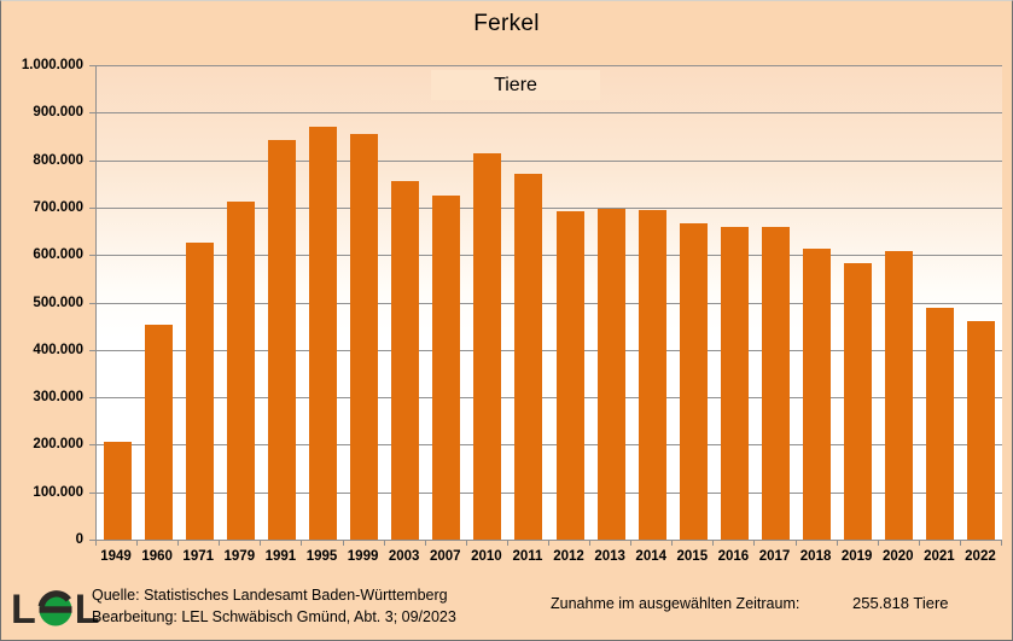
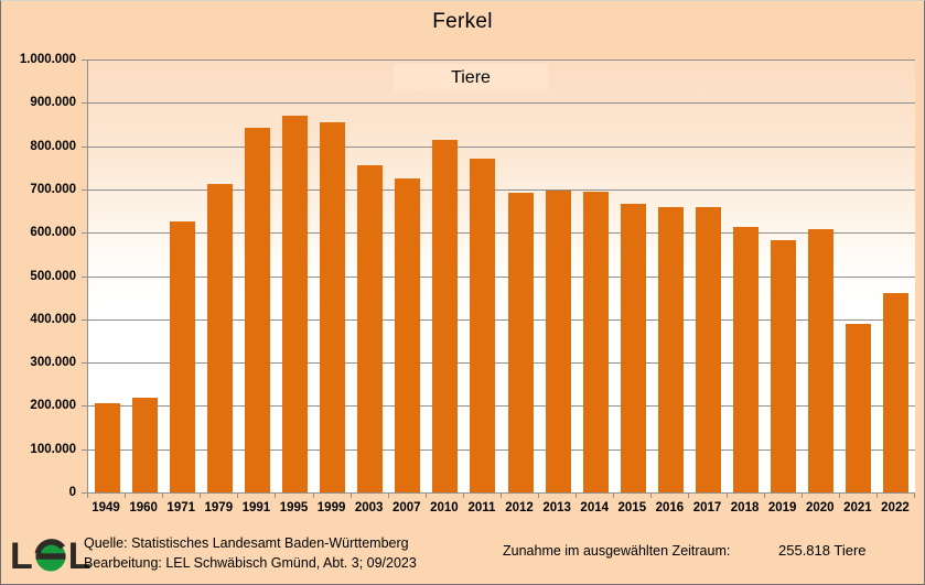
1960: 450000 -> 220000
2021: 490000 -> 390000
